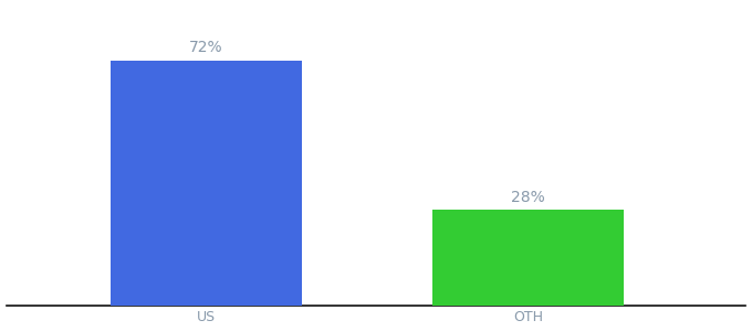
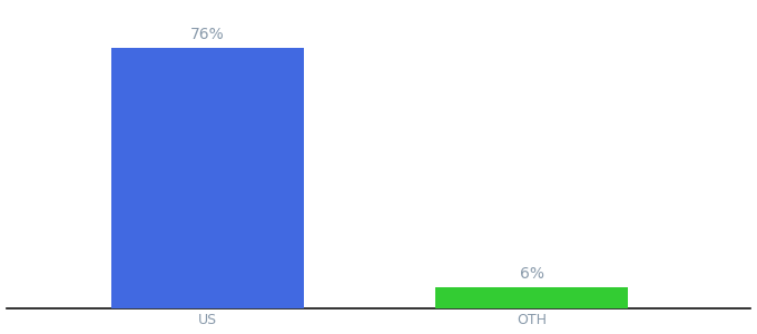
US: 72% -> 76%
OTH: 28% -> 6%
